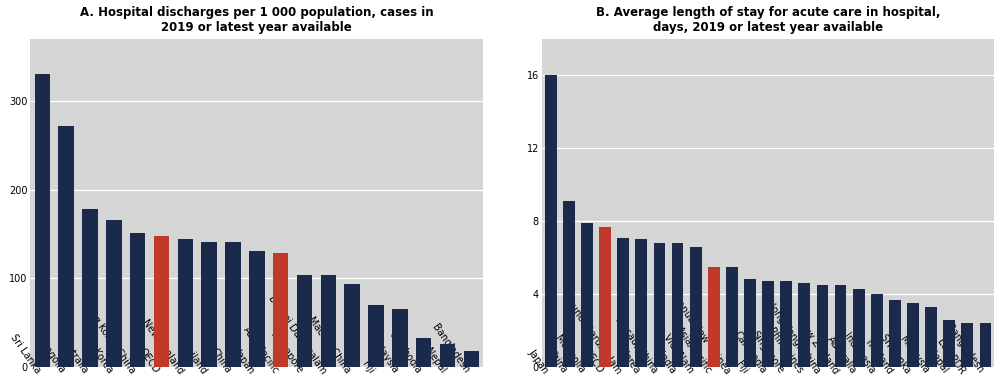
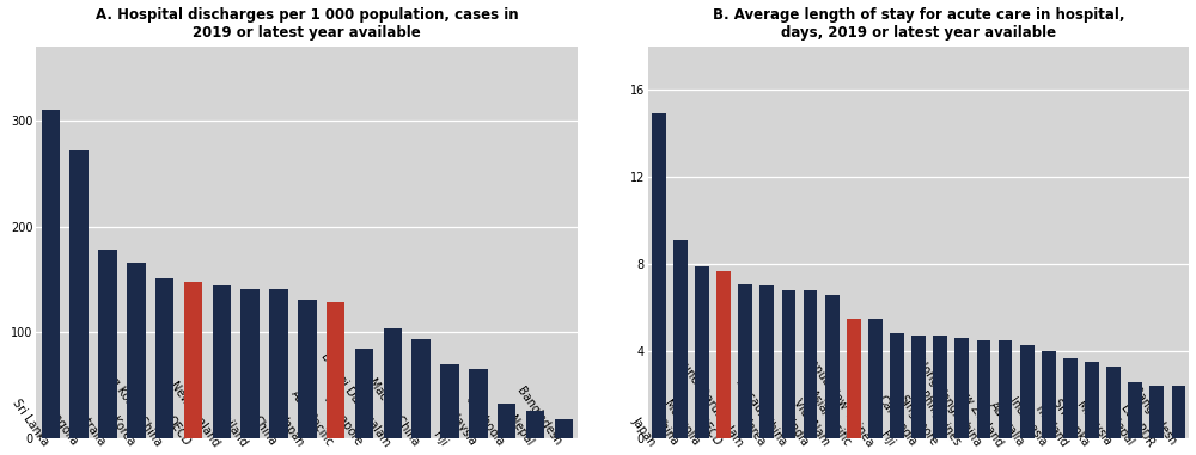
Sri Lanka: 330 -> 310
Singapore: 104 -> 84
Japan: 16.0 -> 14.9
